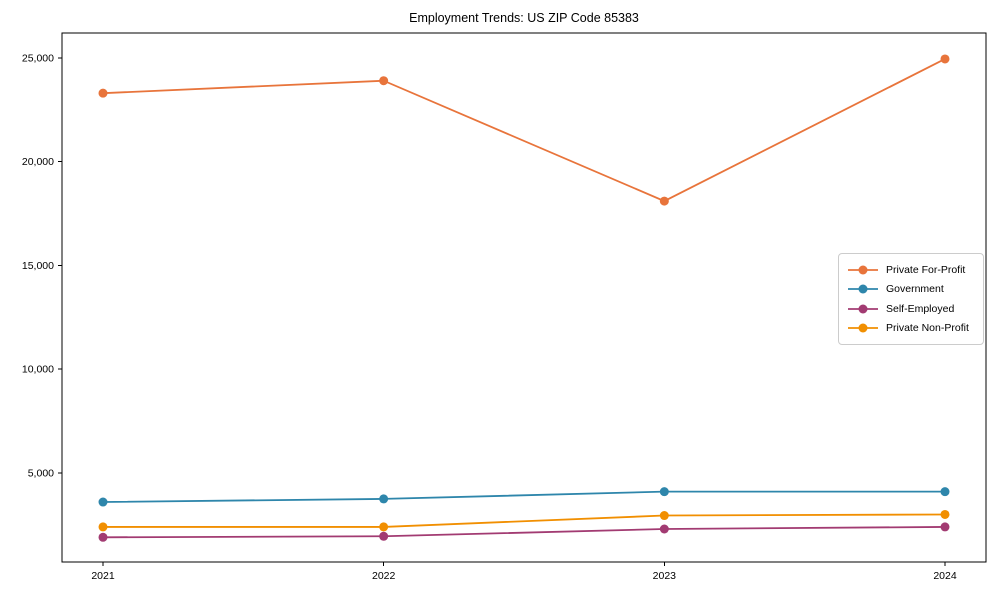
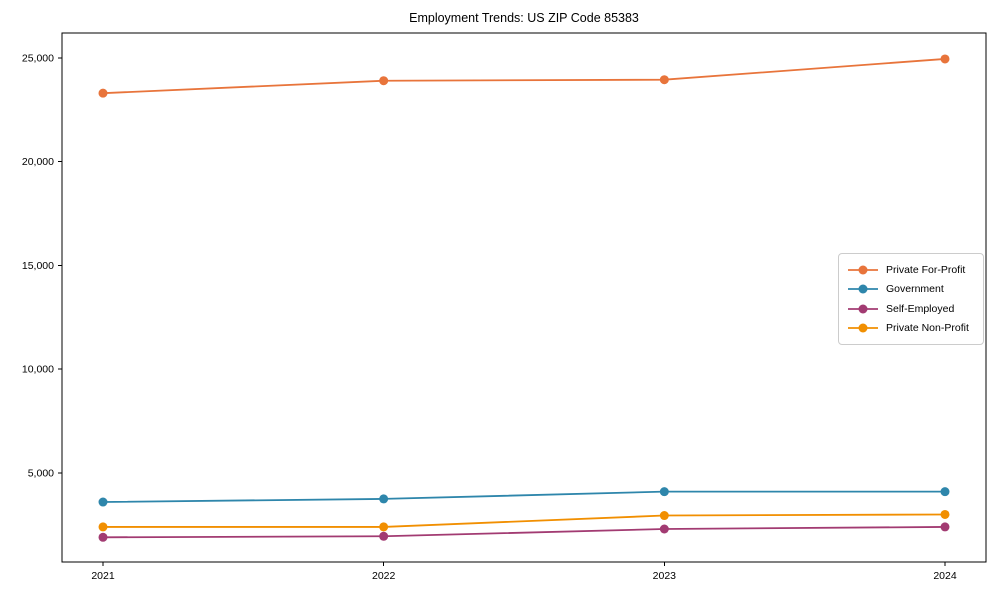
Private For-Profit/2023: 18100 -> 24000
